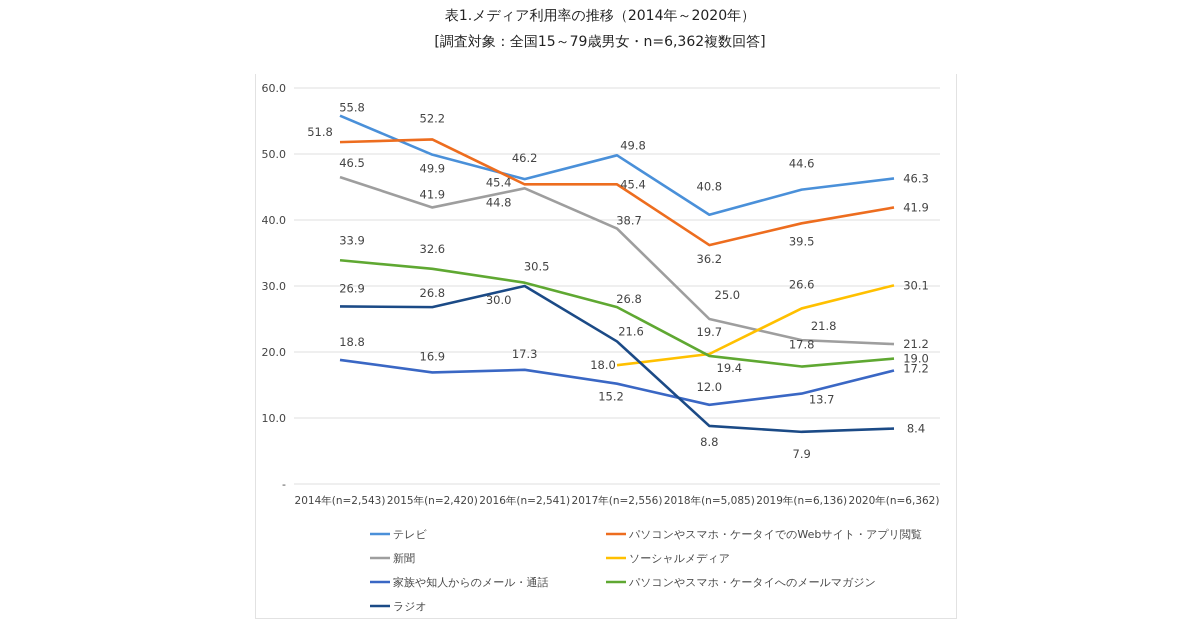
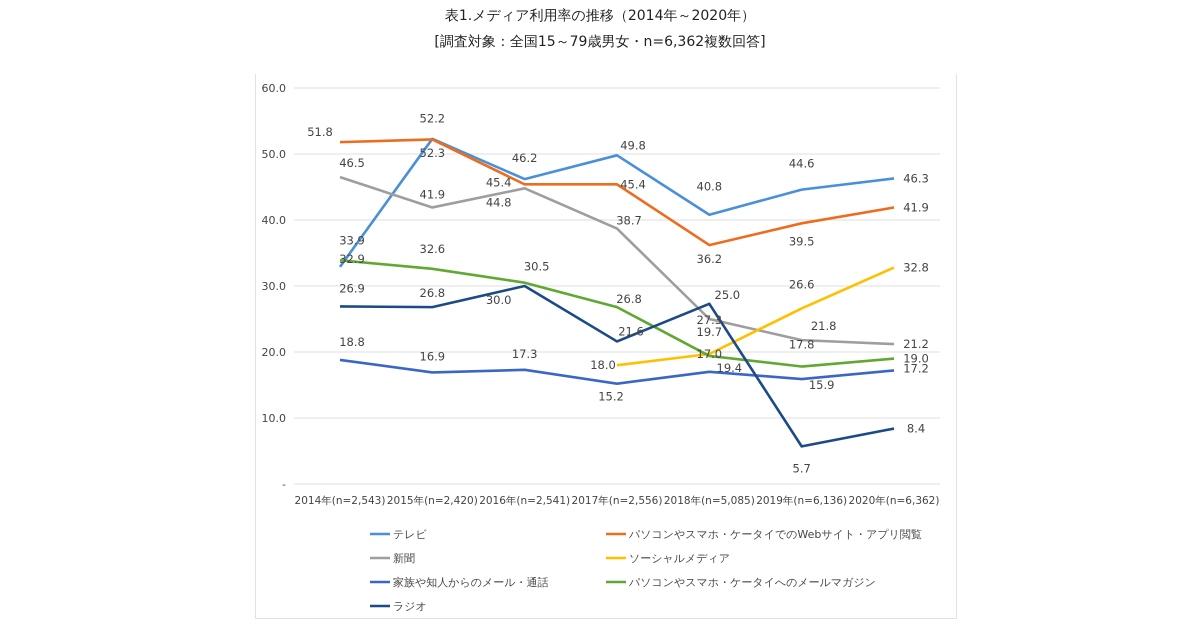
テレビ/2014年(n=2,543): 55.8 -> 32.9
テレビ/2015年(n=2,420): 49.9 -> 52.3
家族や知人からのメール・通話/2018年(n=5,085): 12.0 -> 17.0
ラジオ/2018年(n=5,085): 8.8 -> 27.3
家族や知人からのメール・通話/2019年(n=6,136): 13.7 -> 15.9
ラジオ/2019年(n=6,136): 7.9 -> 5.7
ソーシャルメディア/2020年(n=6,362): 30.1 -> 32.8
